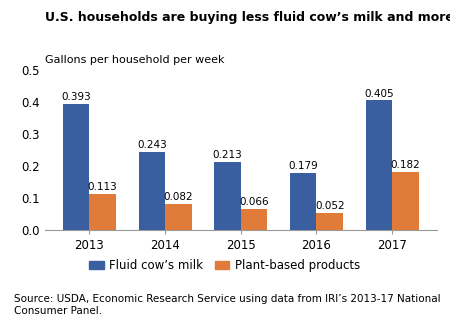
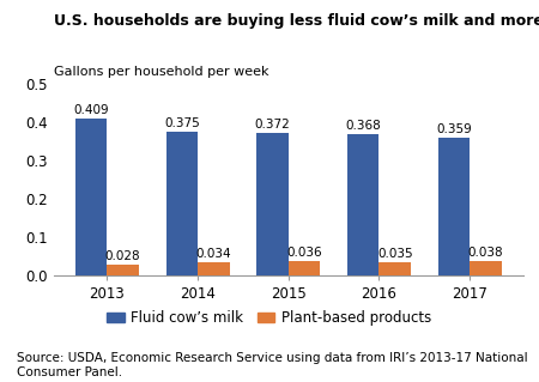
Fluid cow’s milk/2013: 0.393 -> 0.409
Plant-based products/2013: 0.113 -> 0.028
Fluid cow’s milk/2014: 0.243 -> 0.375
Plant-based products/2014: 0.082 -> 0.034
Fluid cow’s milk/2015: 0.213 -> 0.372
Plant-based products/2015: 0.066 -> 0.036
Fluid cow’s milk/2016: 0.179 -> 0.368
Plant-based products/2016: 0.052 -> 0.035
Fluid cow’s milk/2017: 0.405 -> 0.359
Plant-based products/2017: 0.182 -> 0.038
